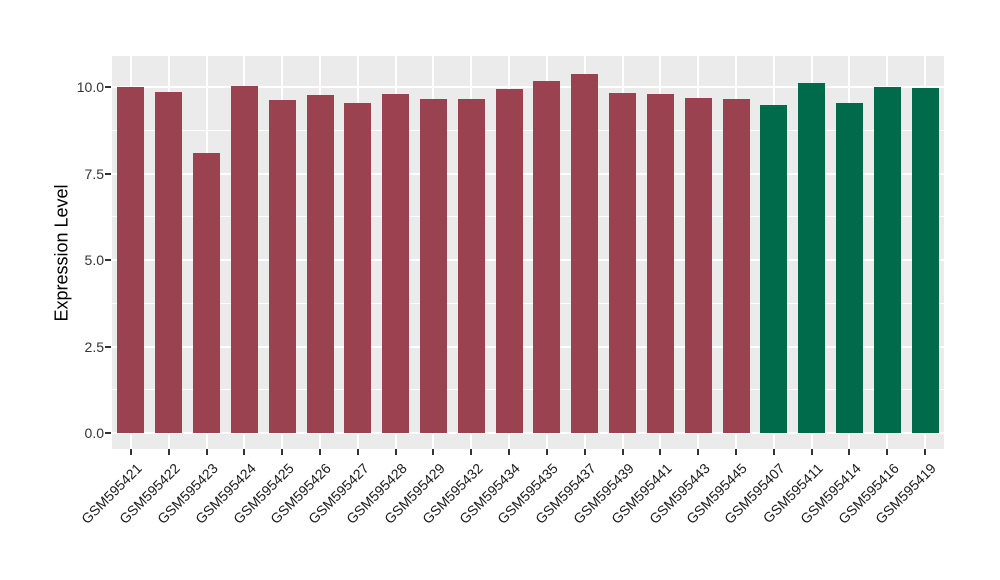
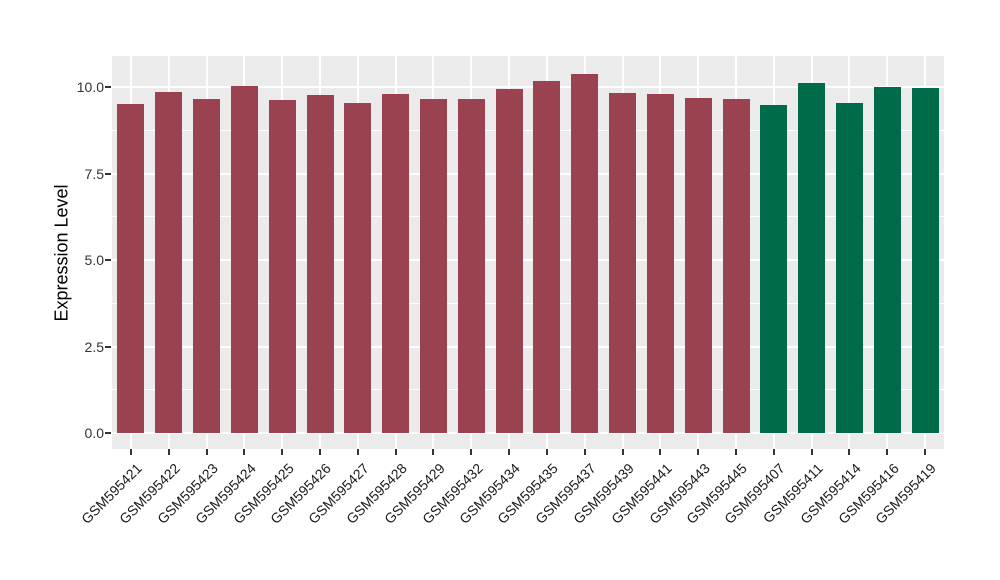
GSM595421: 10.0 -> 9.5
GSM595423: 8.1 -> 9.7
